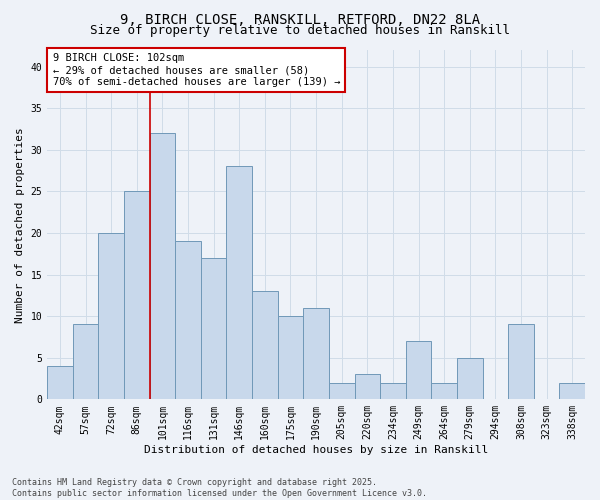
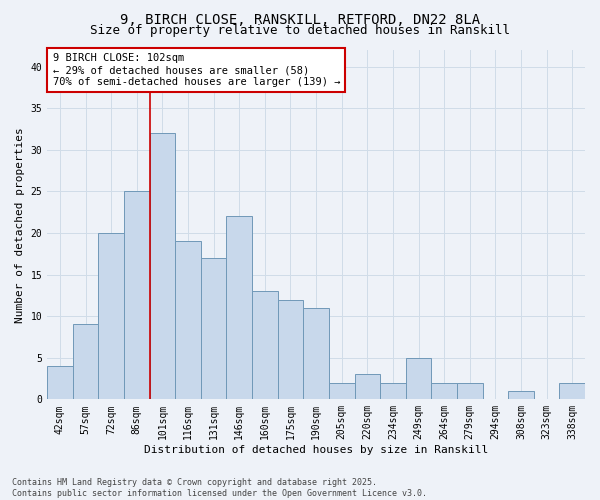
146sqm: 28 -> 22
175sqm: 10 -> 12
249sqm: 7 -> 5
279sqm: 5 -> 2
308sqm: 9 -> 1
